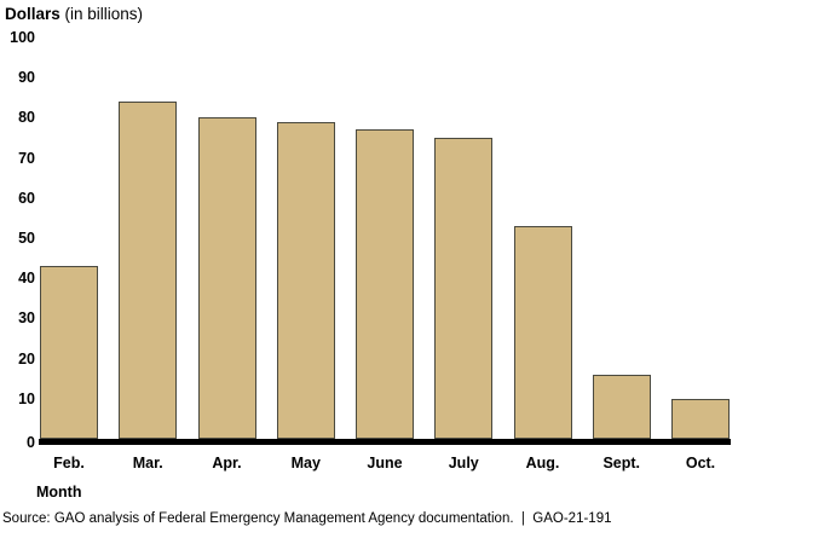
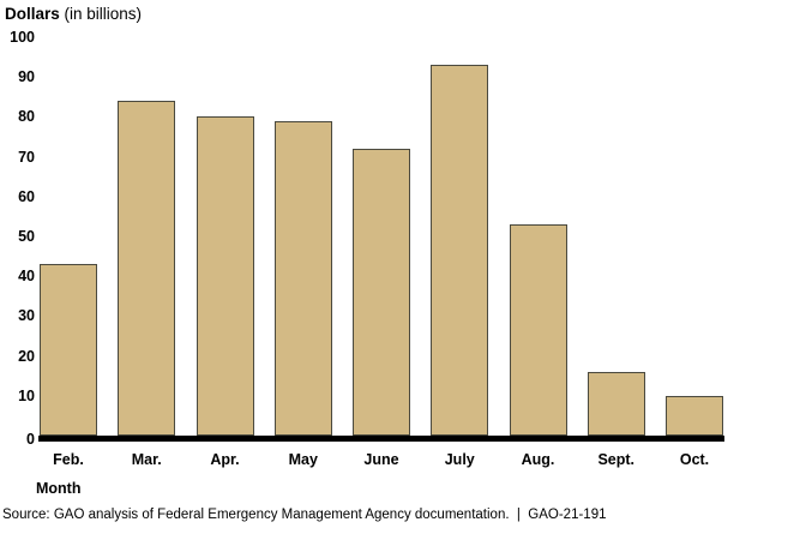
June: 77 -> 72
July: 75 -> 93
